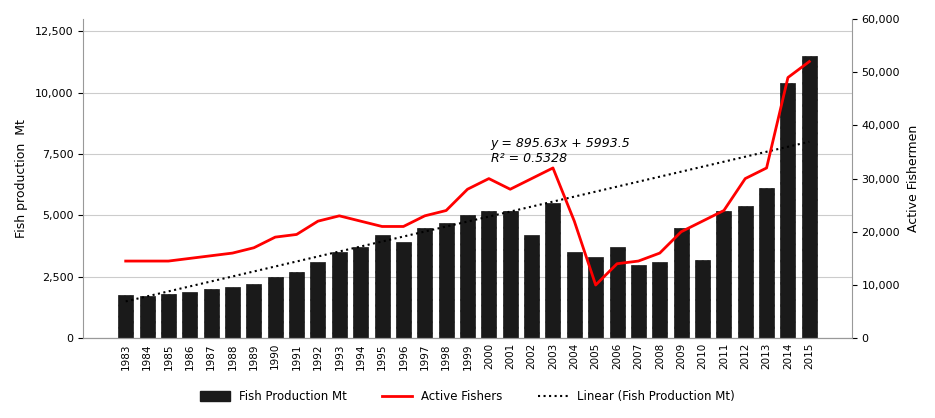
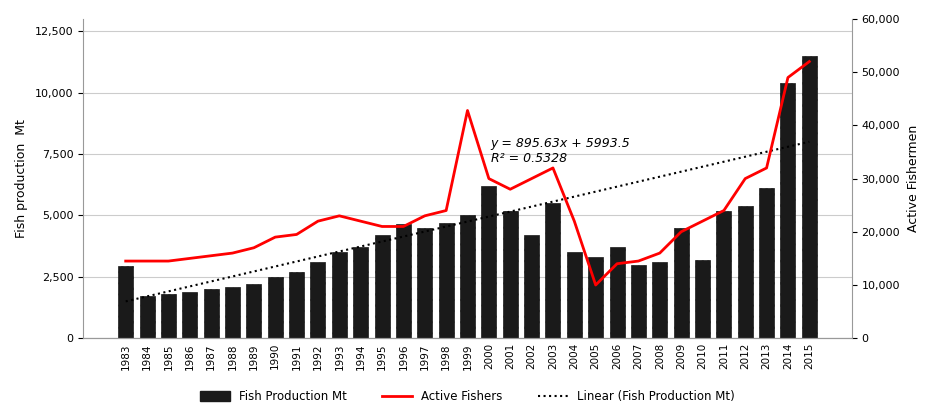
Fish Production Mt/1983: 1,750 -> 2,950
Fish Production Mt/1996: 3,900 -> 4,650
Active Fishers/1999: 28,000 -> 42,800
Fish Production Mt/2000: 5,200 -> 6,200
